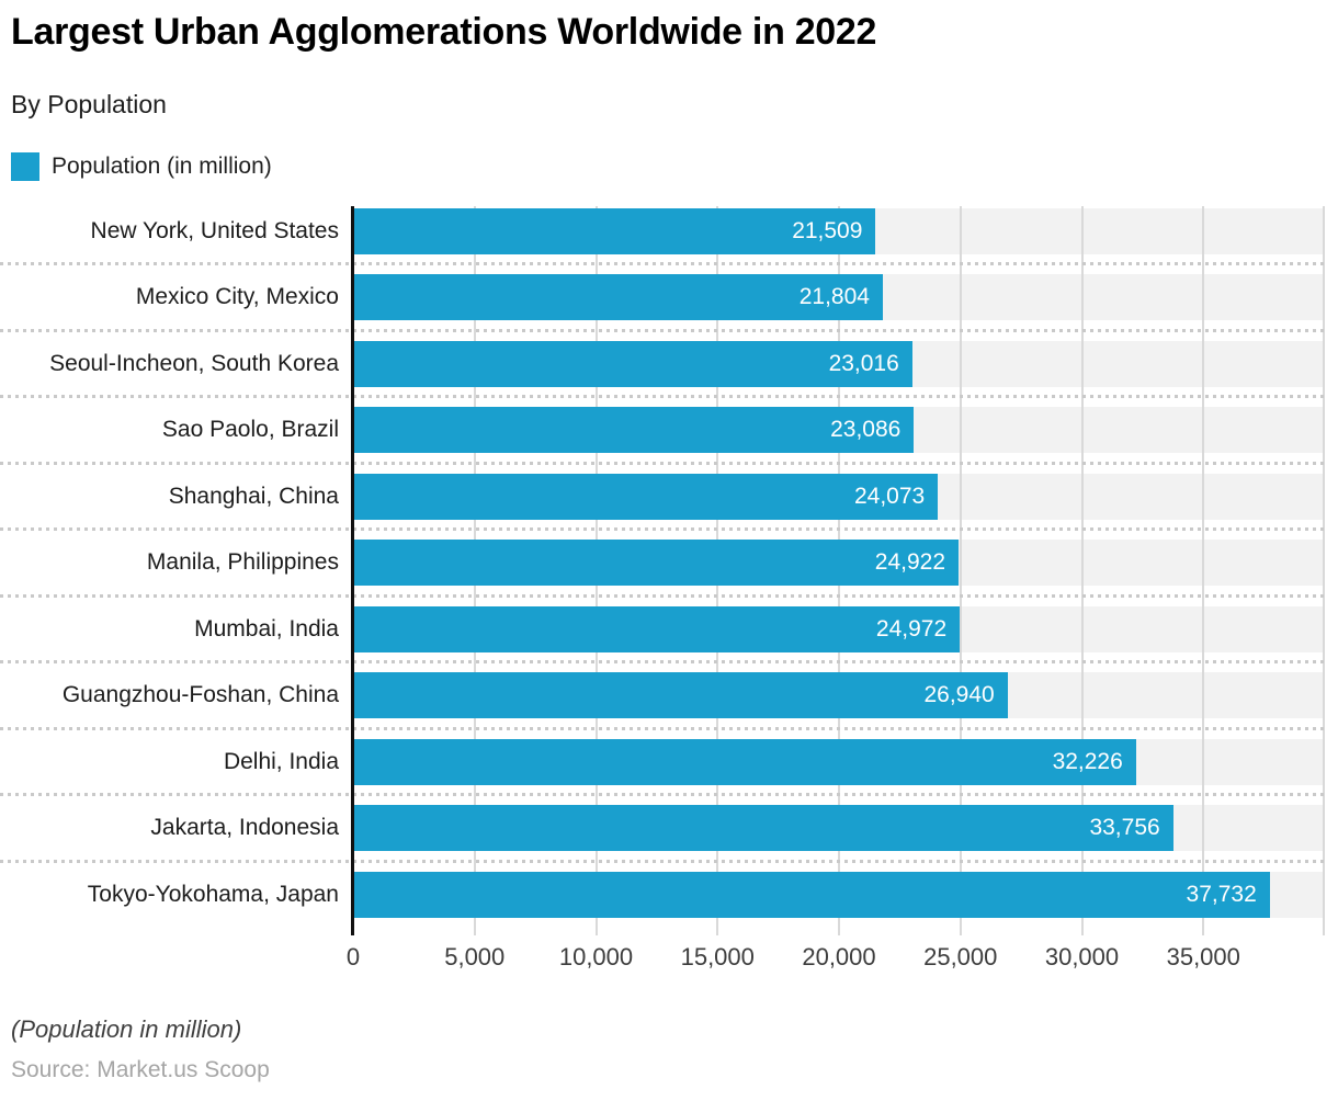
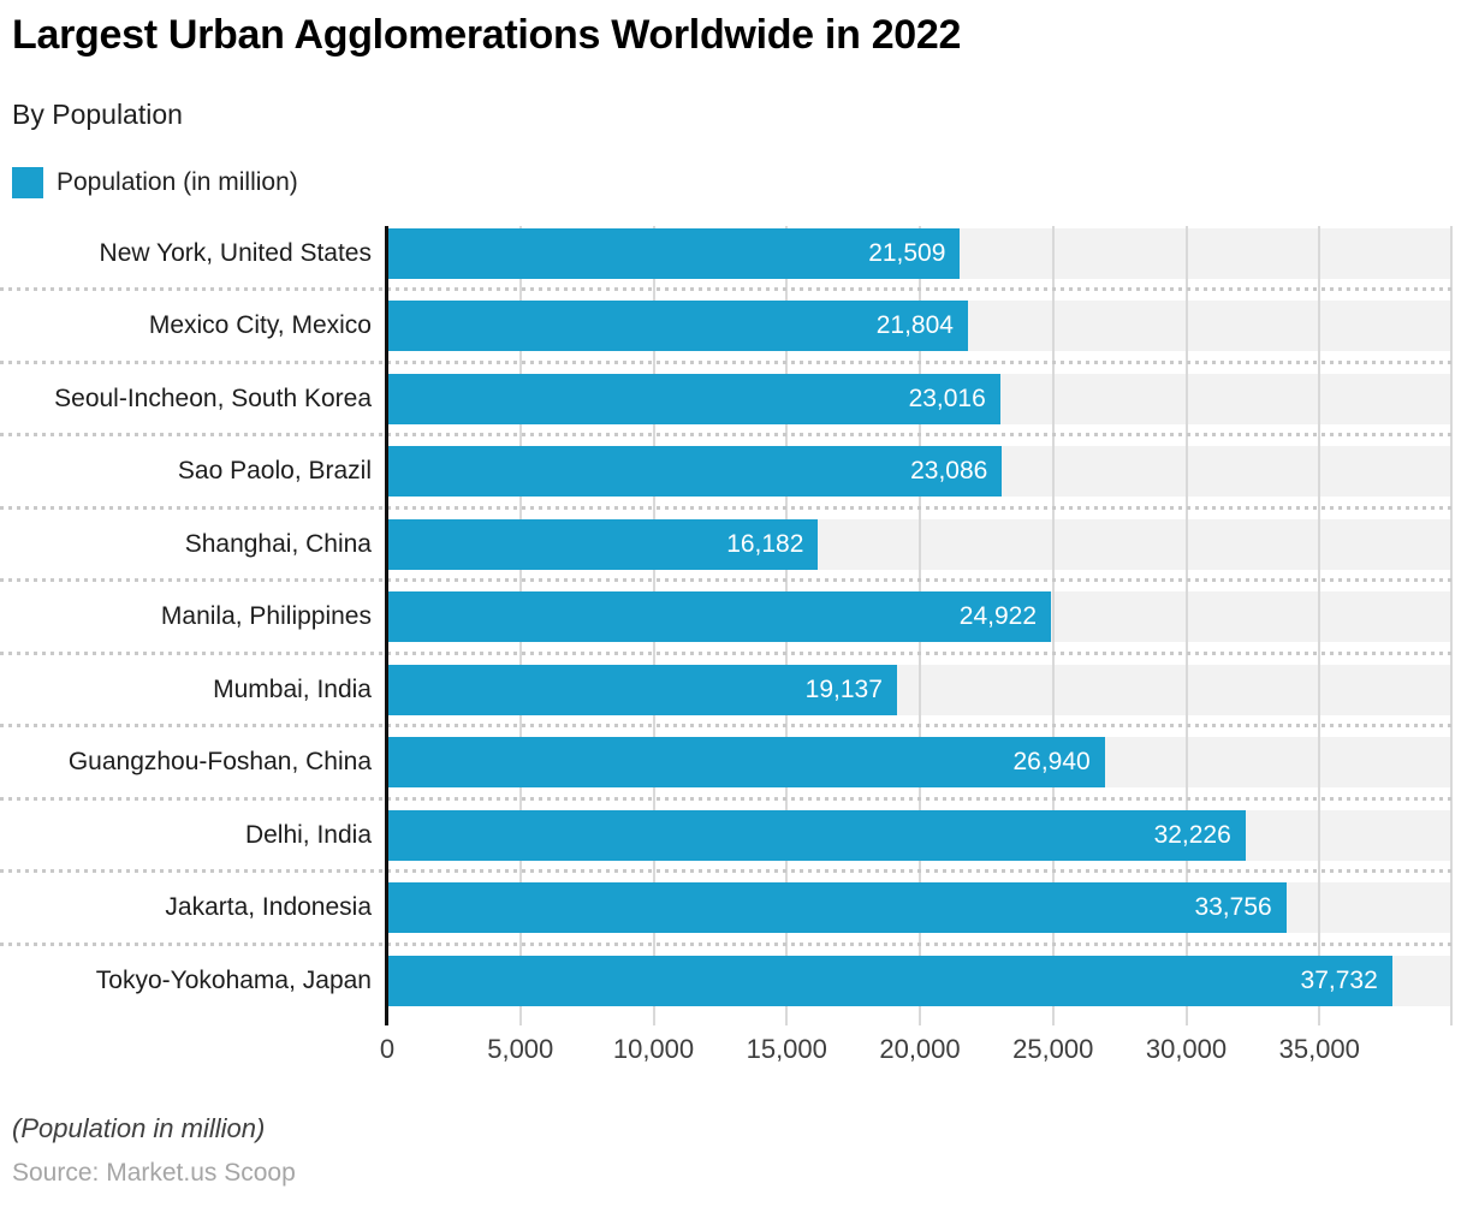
Shanghai, China: 24,073 -> 16,182
Mumbai, India: 24,972 -> 19,137
